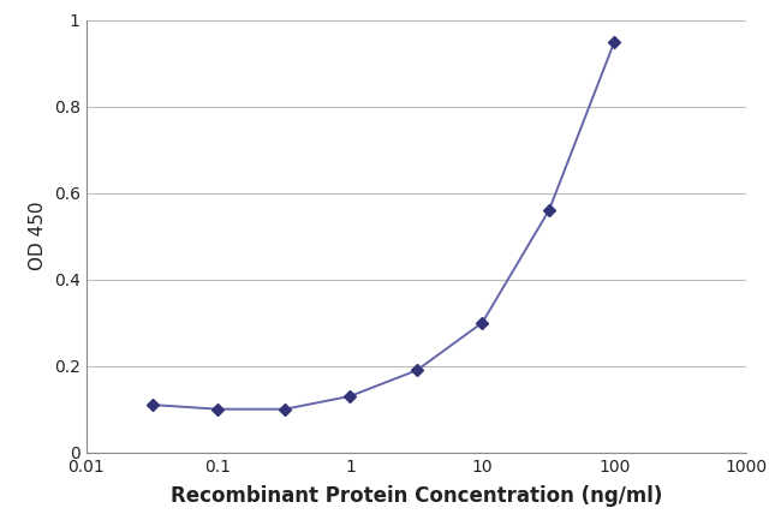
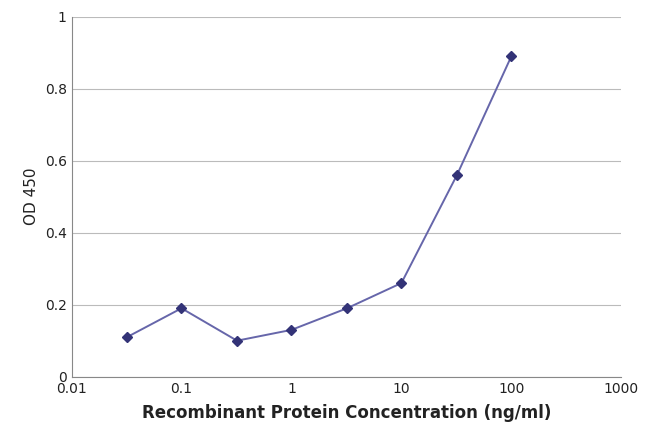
0.1: 0.10 -> 0.19
10: 0.30 -> 0.26
100: 0.95 -> 0.89
